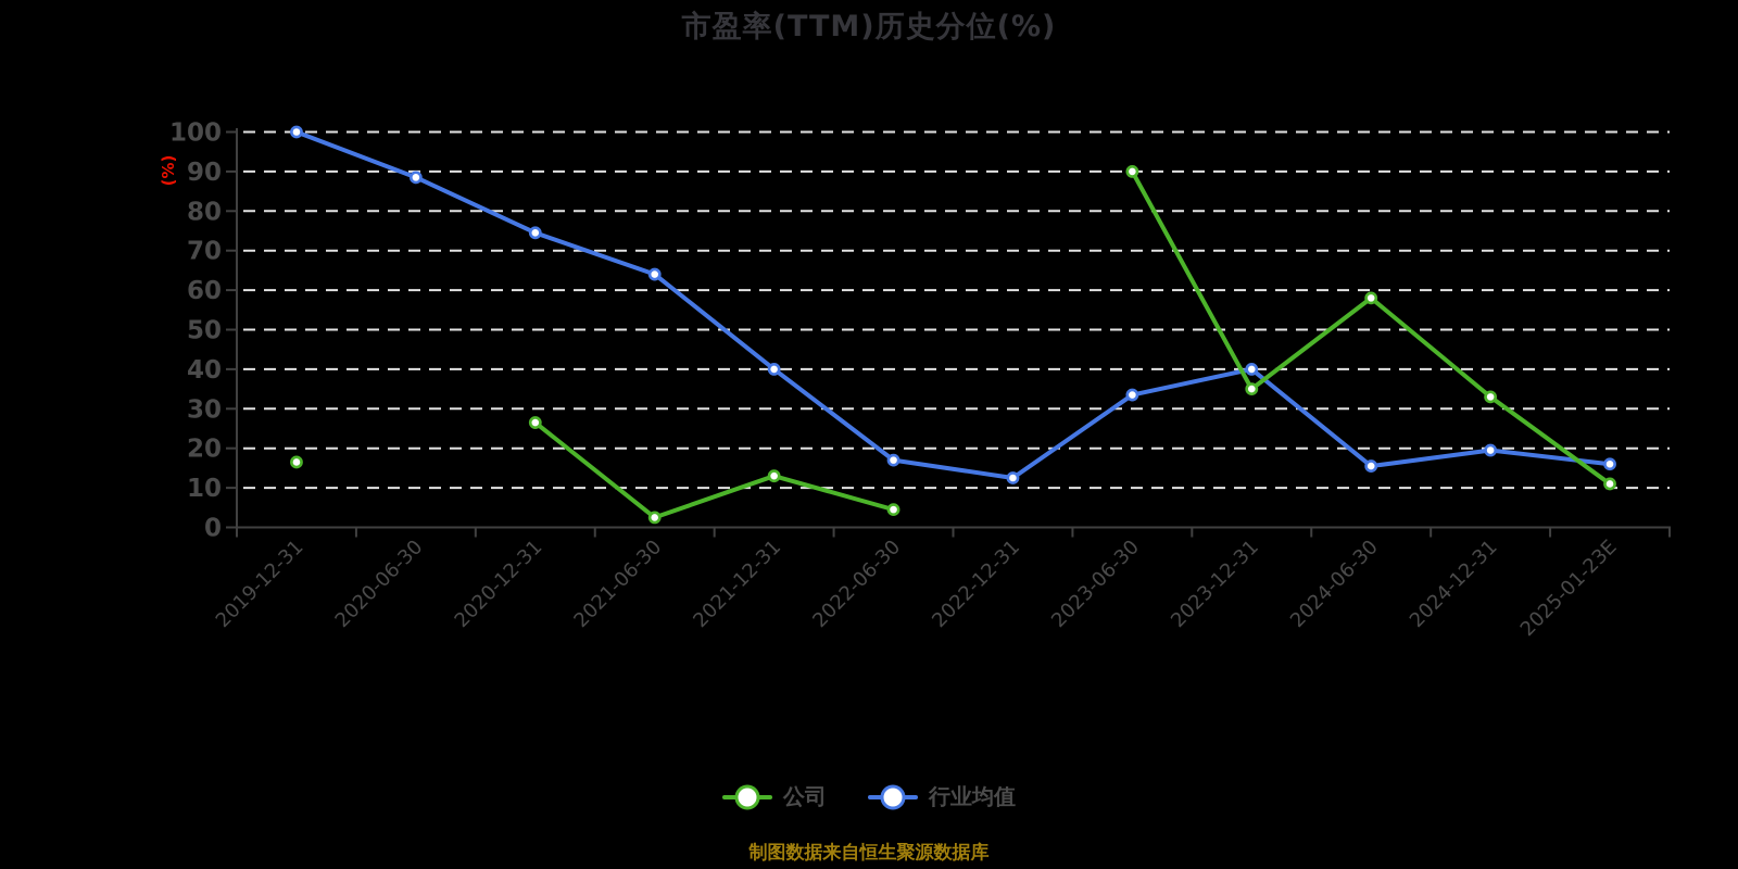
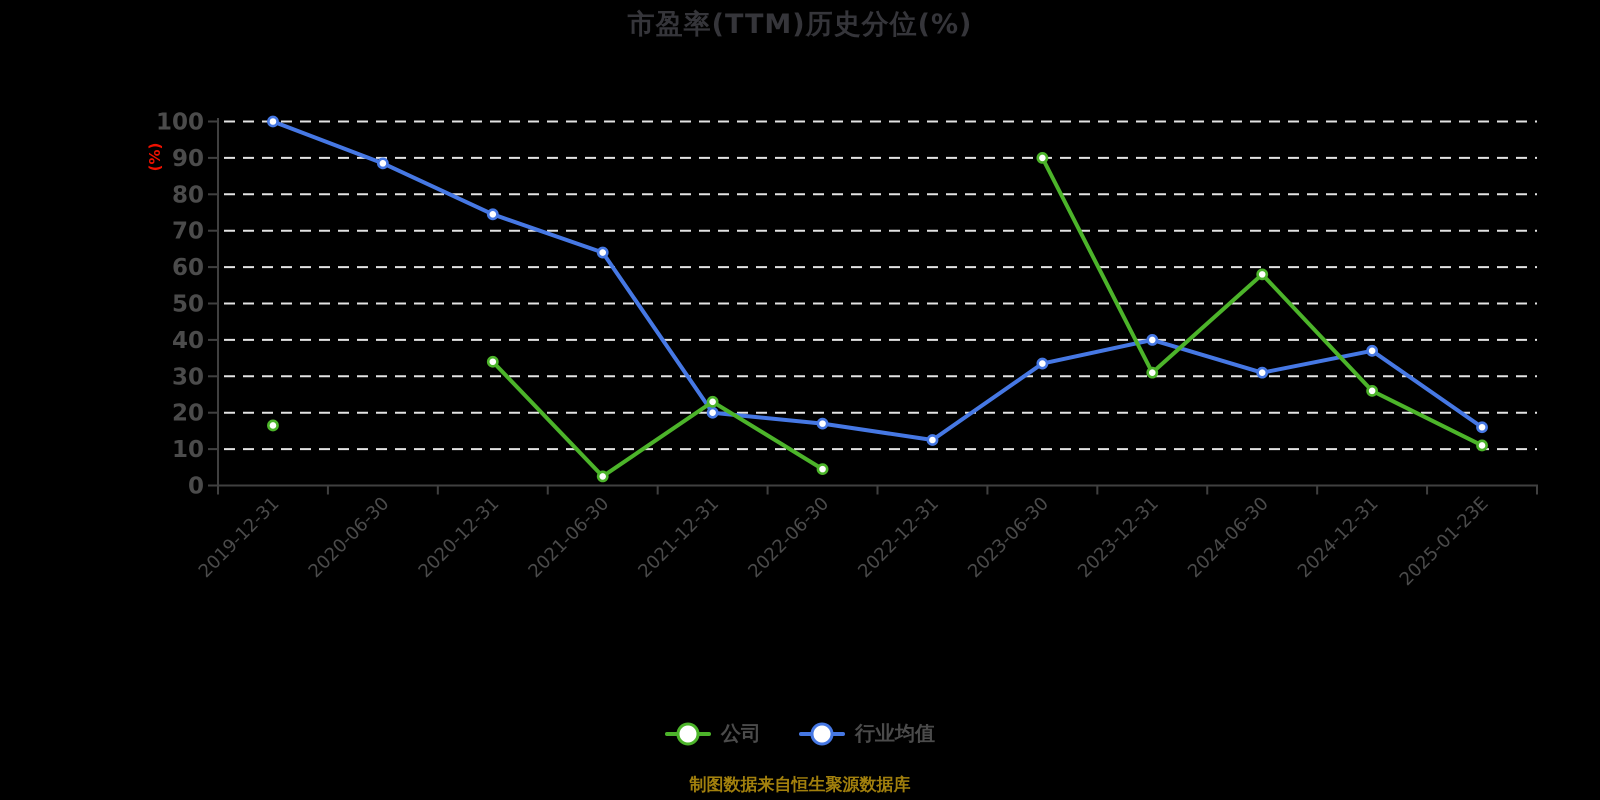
公司/2020-12-31: 26 -> 34
公司/2021-12-31: 13 -> 23
行业均值/2021-12-31: 40 -> 20
公司/2023-12-31: 35 -> 31
行业均值/2024-06-30: 16 -> 31
公司/2024-12-31: 33 -> 26
行业均值/2024-12-31: 20 -> 37
